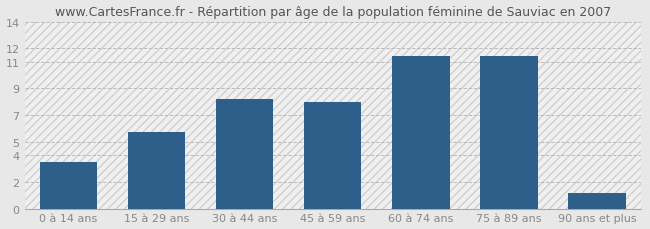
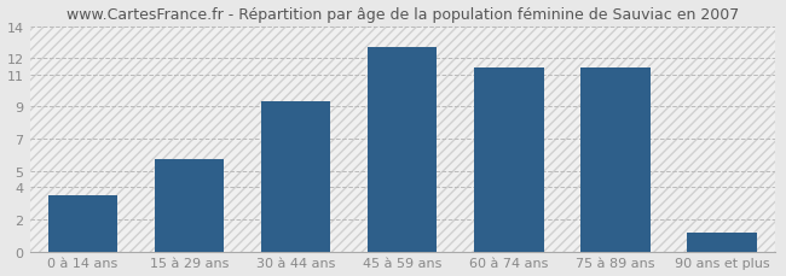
30 à 44 ans: 8.2 -> 9.3
45 à 59 ans: 8.0 -> 12.7
